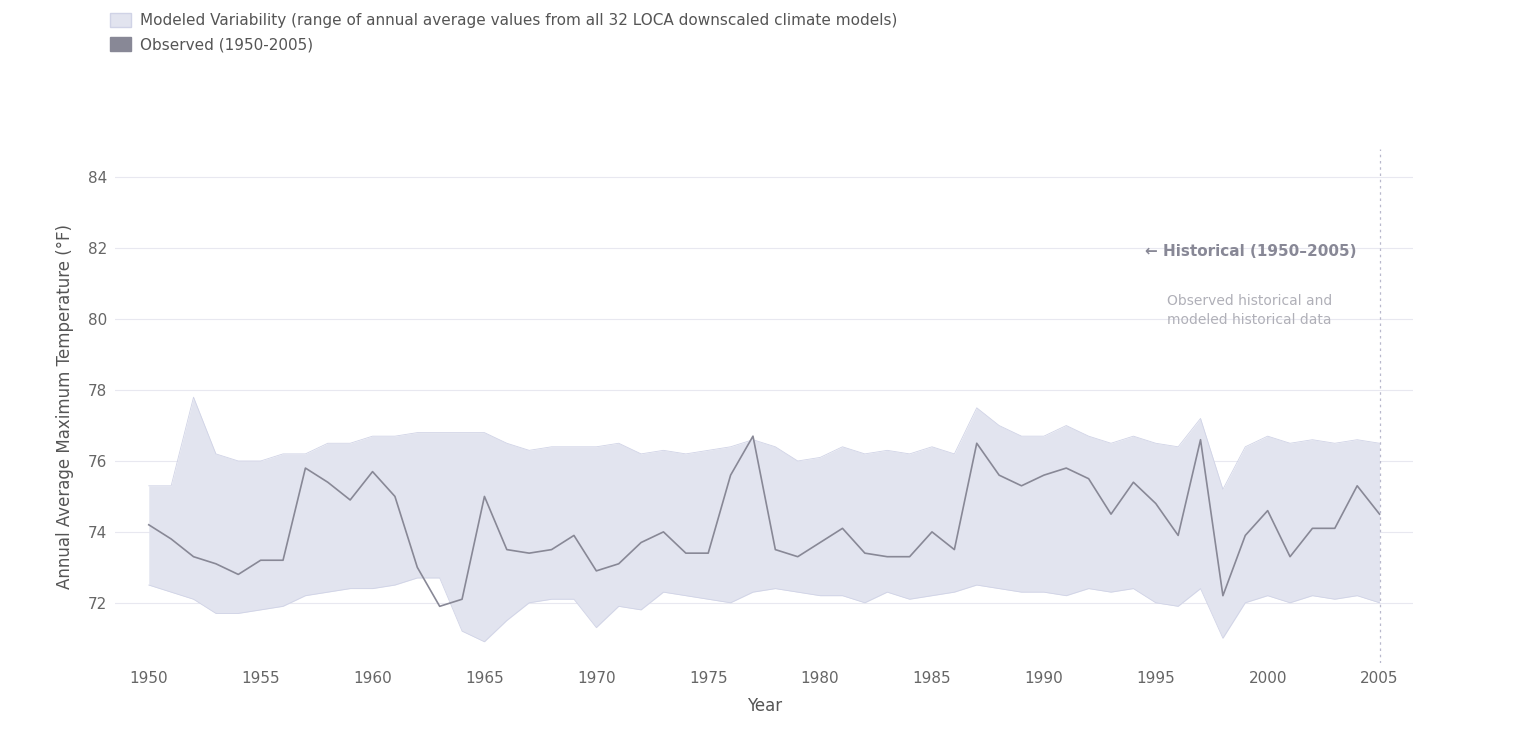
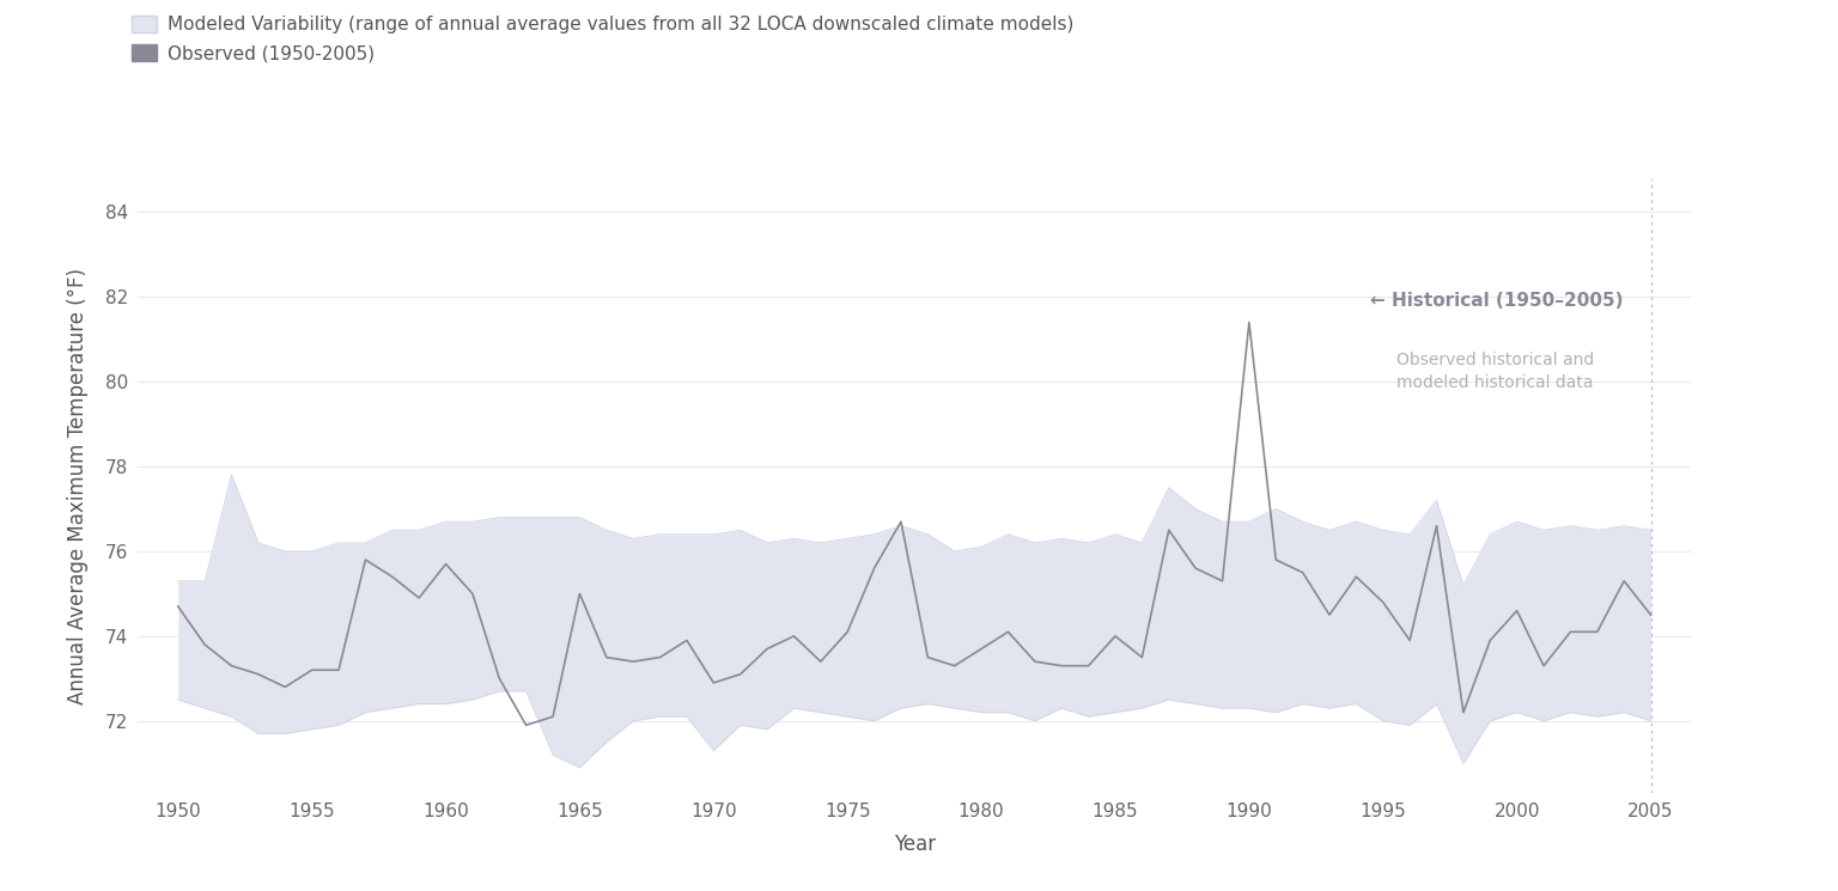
Observed (1950-2005)/1950: 74.2 -> 74.7
Observed (1950-2005)/1975: 73.4 -> 74.1
Observed (1950-2005)/1990: 75.6 -> 81.4
